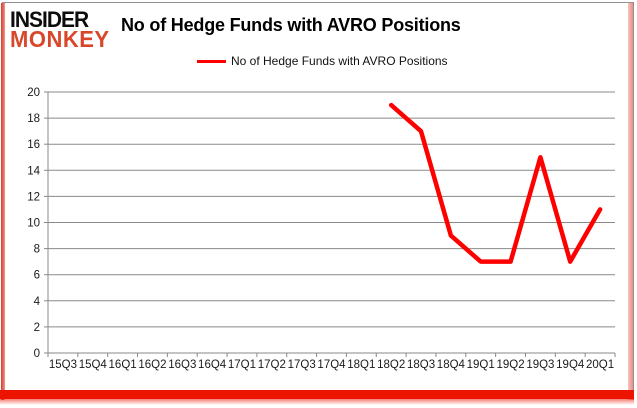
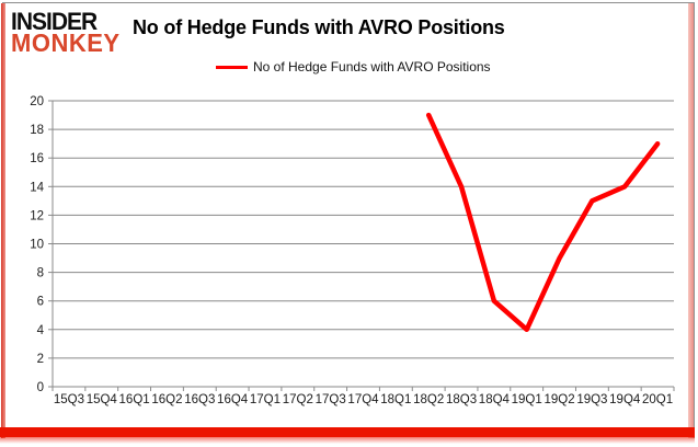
18Q3: 17 -> 14
18Q4: 9 -> 6
19Q1: 7 -> 4
19Q2: 7 -> 9
19Q3: 15 -> 13
19Q4: 7 -> 14
20Q1: 11 -> 17
